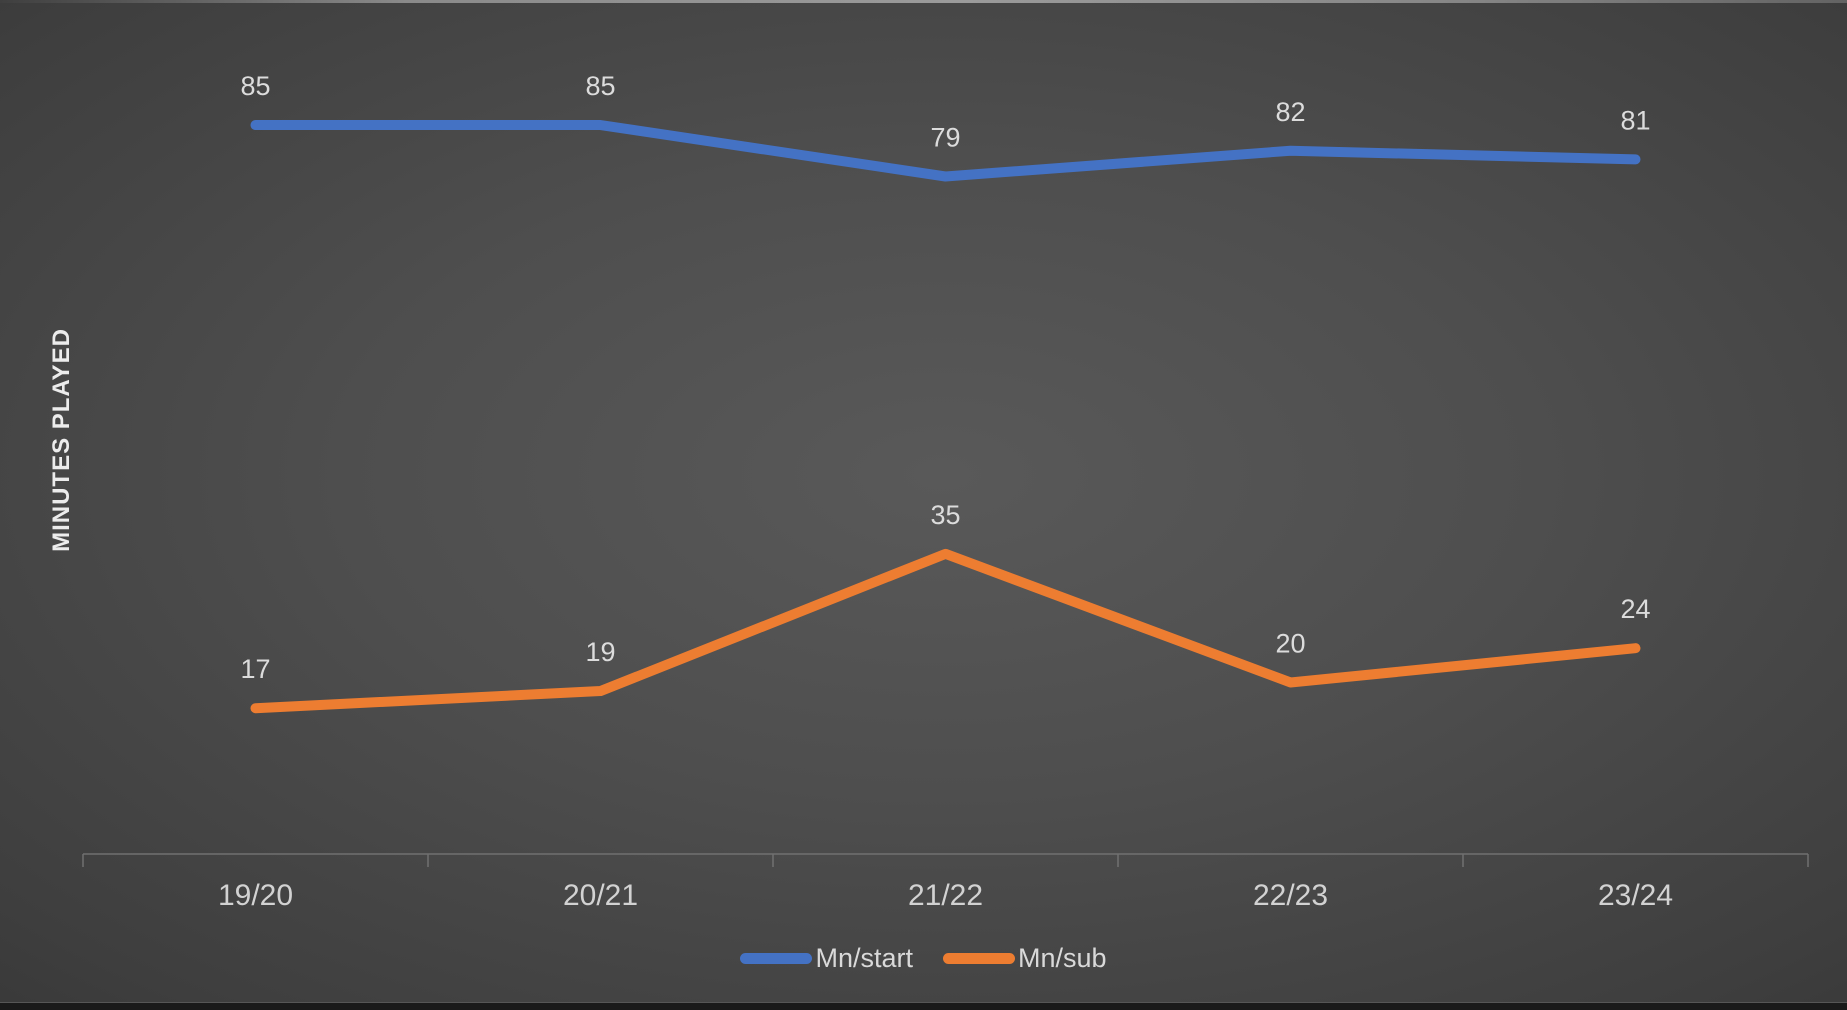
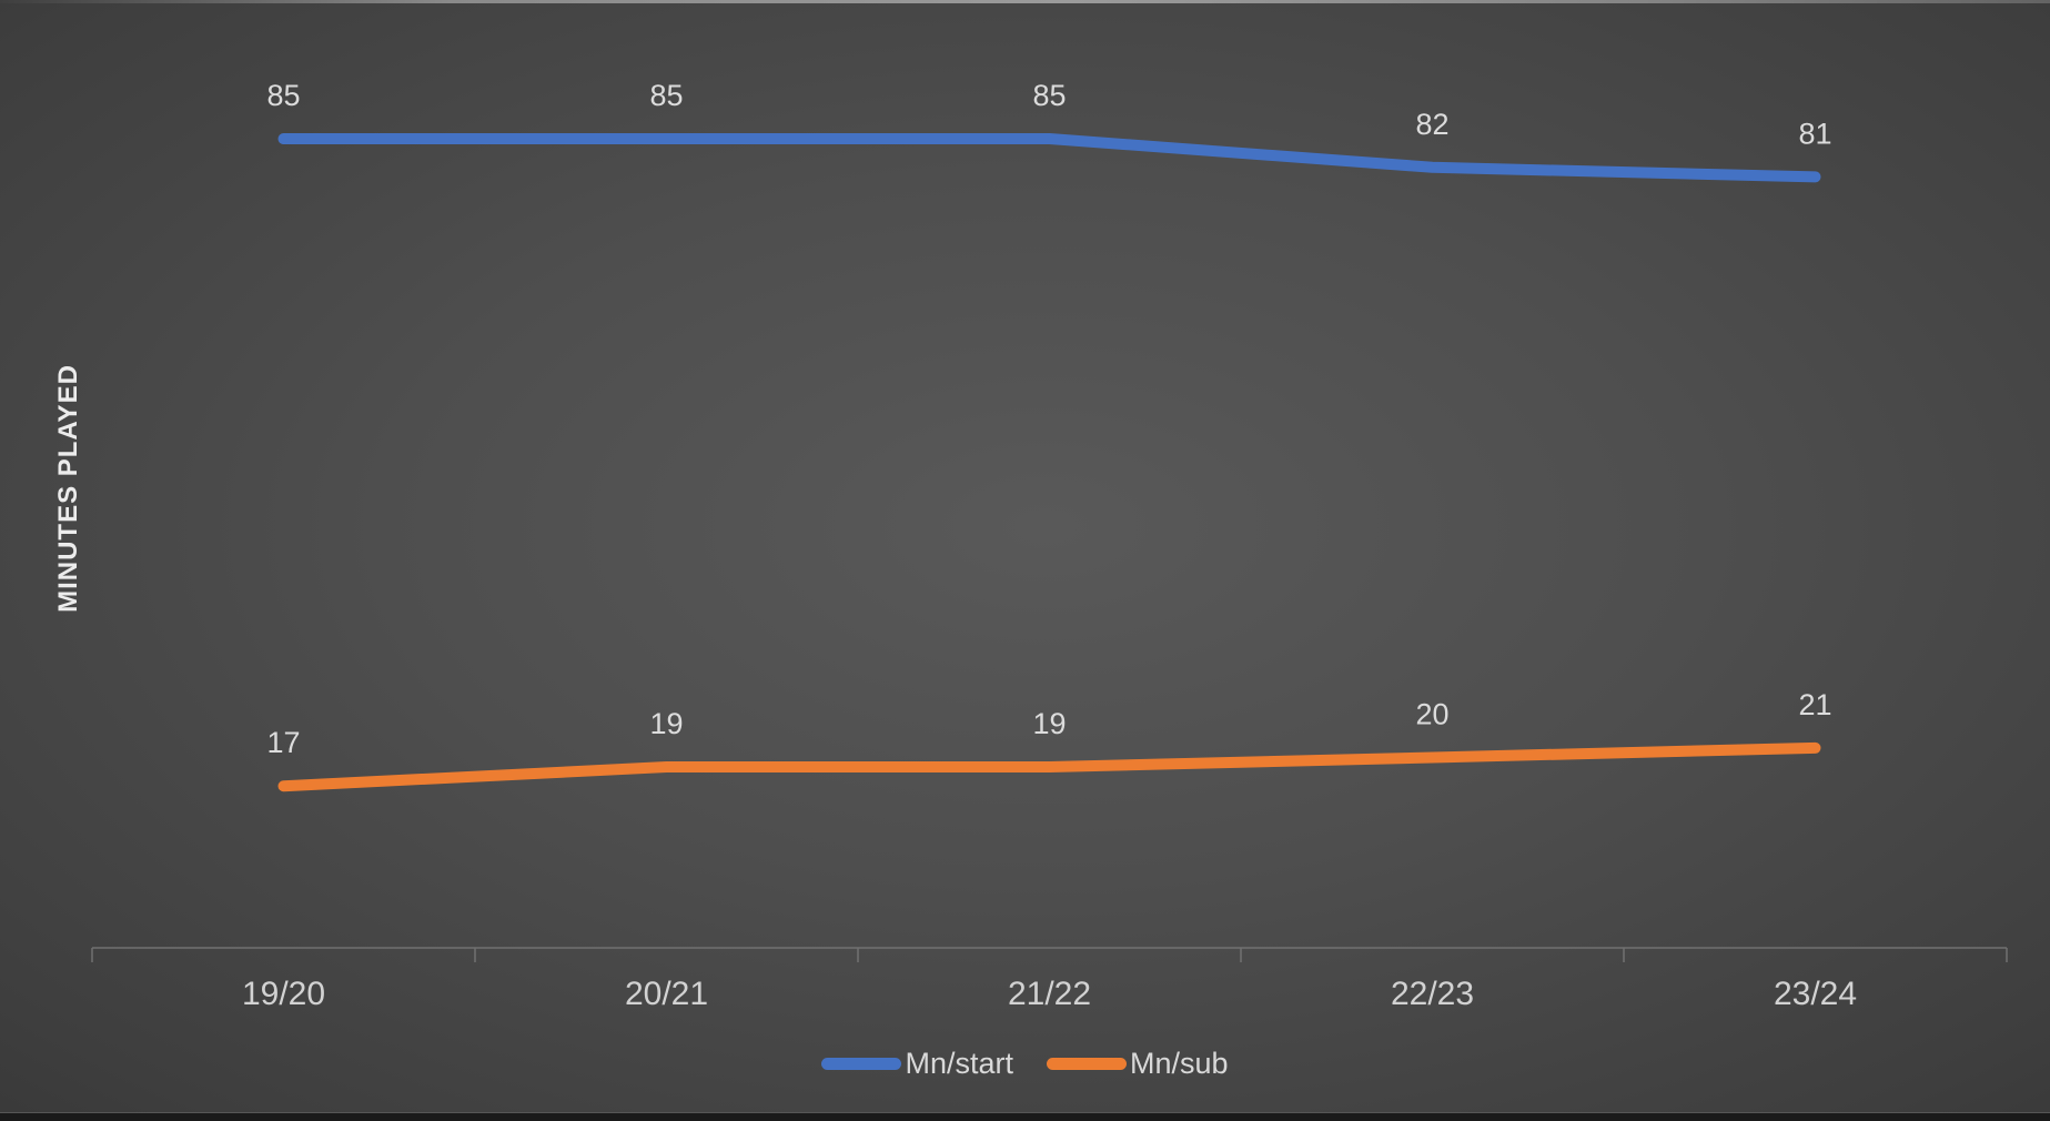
Mn/start/21/22: 79 -> 85
Mn/sub/21/22: 35 -> 19
Mn/sub/23/24: 24 -> 21
